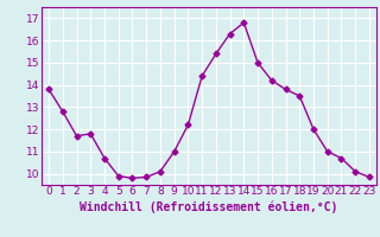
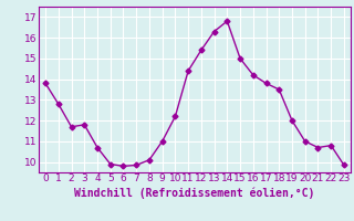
22: 10.1 -> 10.8
